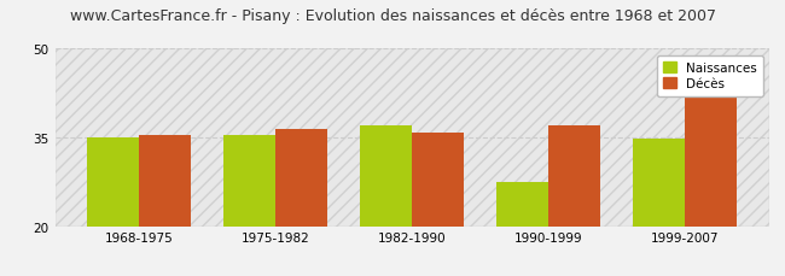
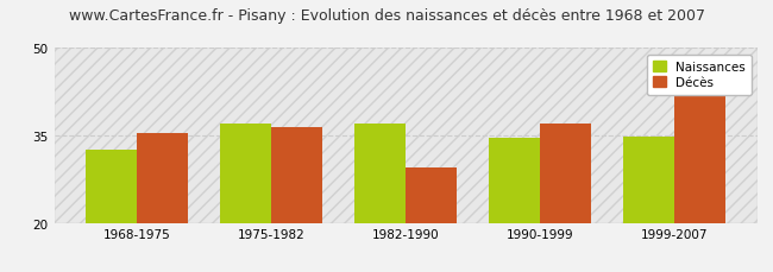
Naissances/1968-1975: 35.0 -> 32.5
Naissances/1975-1982: 35.5 -> 37.0
Décès/1982-1990: 35.8 -> 29.5
Naissances/1990-1999: 27.5 -> 34.5
